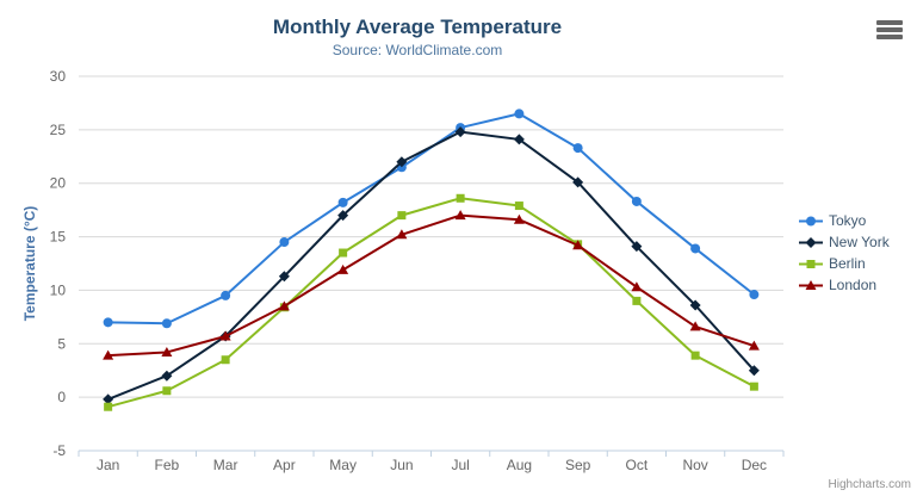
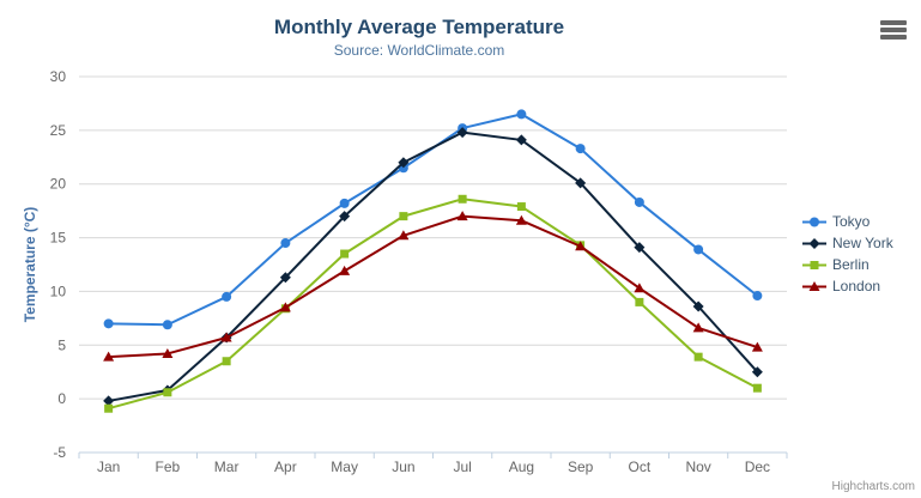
New York/Feb: 2 -> 1
